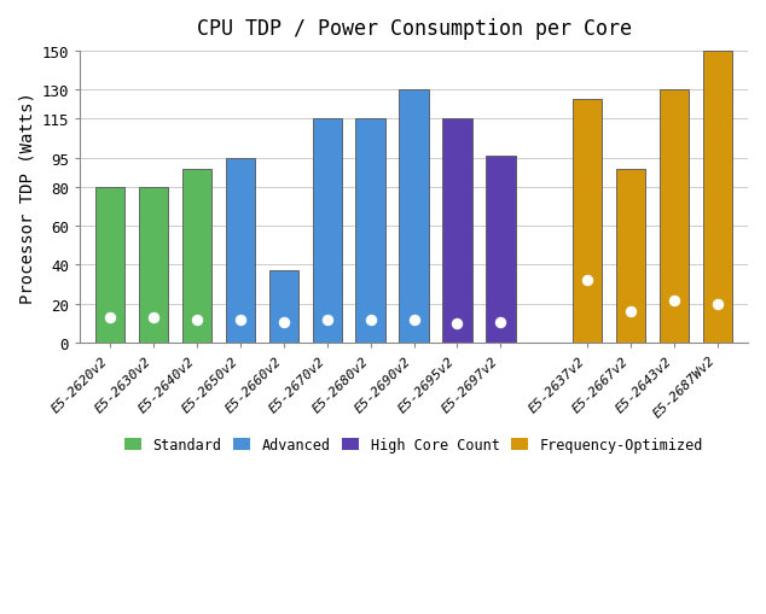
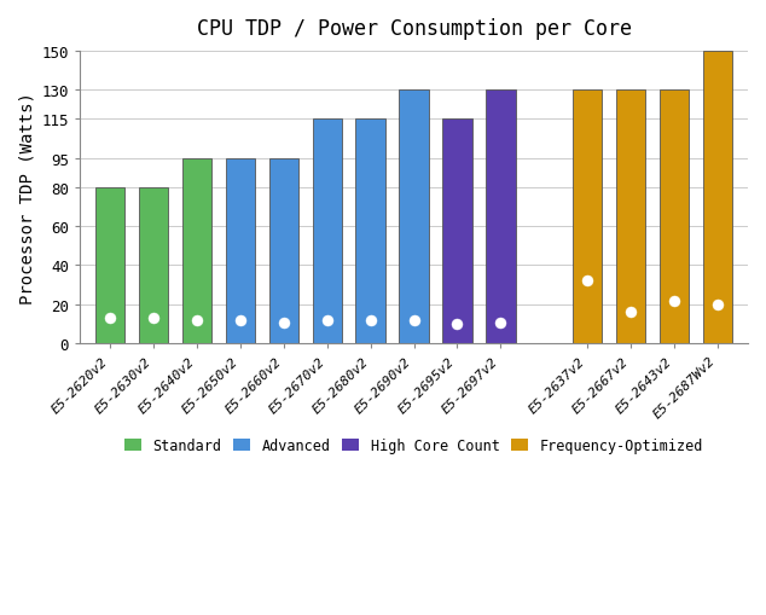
E5-2640v2: 89 -> 95
E5-2660v2: 37 -> 95
E5-2697v2: 96 -> 130
E5-2637v2: 125 -> 130
E5-2667v2: 89 -> 130
